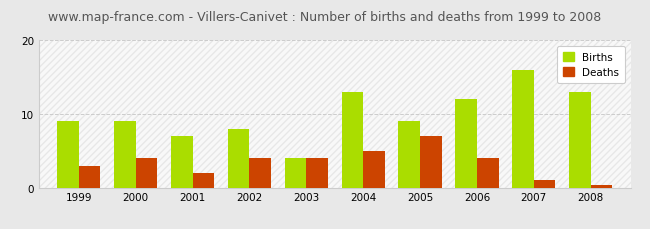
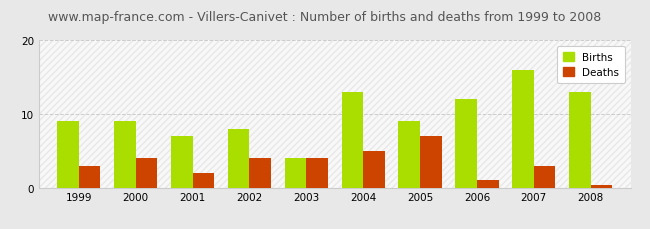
Deaths/2006: 4.0 -> 1.0
Deaths/2007: 1.0 -> 3.0
